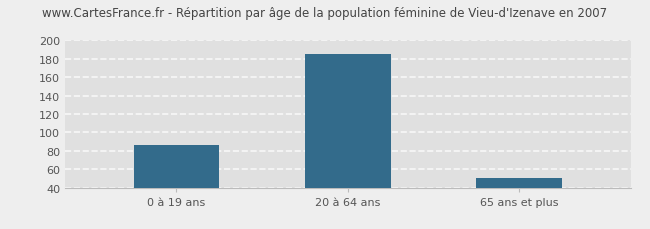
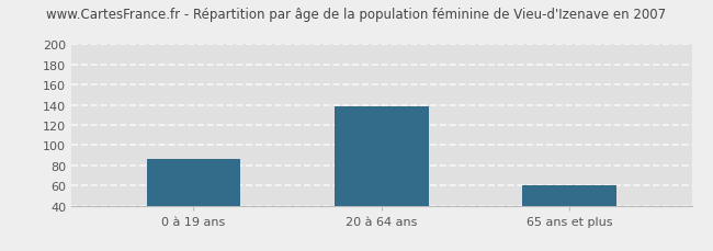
20 à 64 ans: 185 -> 138
65 ans et plus: 50 -> 60
